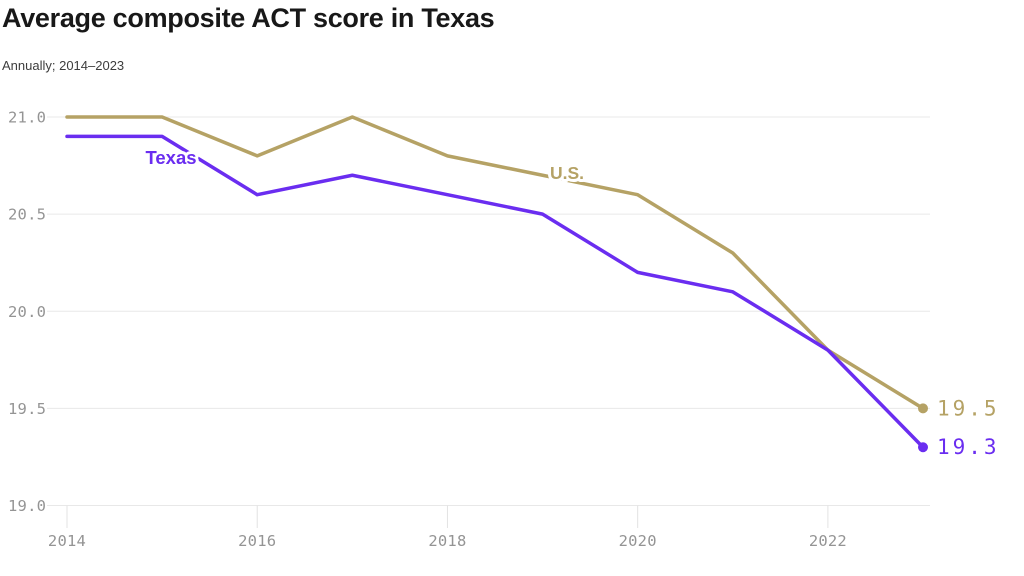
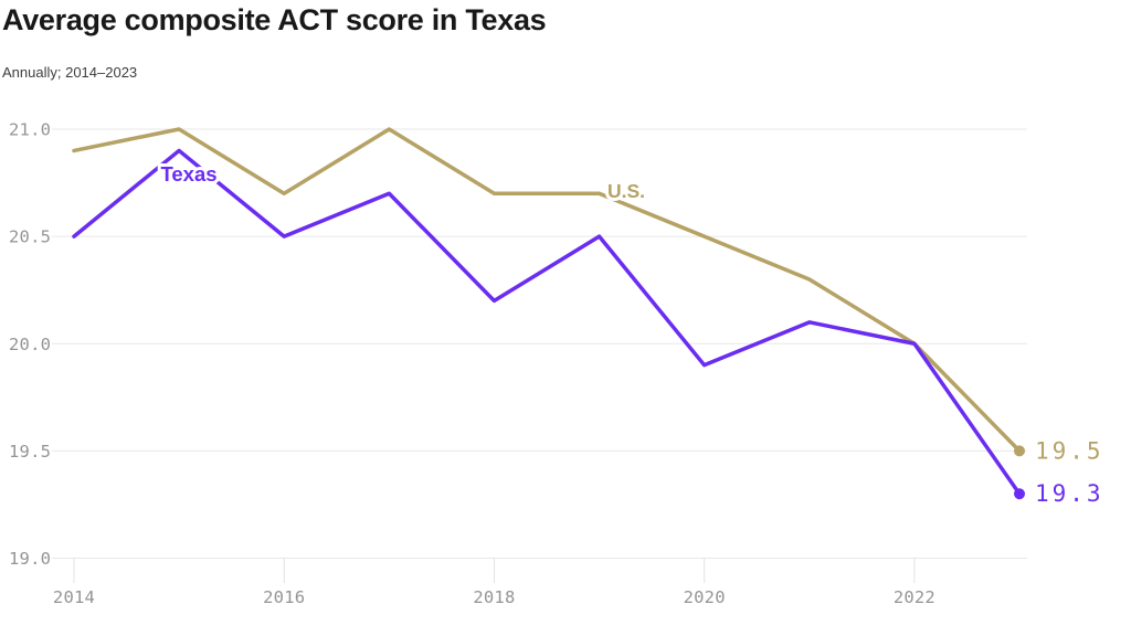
U.S./2014: 21.0 -> 20.9
Texas/2014: 20.9 -> 20.5
U.S./2016: 20.8 -> 20.7
Texas/2016: 20.6 -> 20.5
U.S./2018: 20.8 -> 20.7
Texas/2018: 20.6 -> 20.2
U.S./2020: 20.6 -> 20.5
Texas/2020: 20.2 -> 19.9
U.S./2022: 19.8 -> 20.0
Texas/2022: 19.8 -> 20.0
